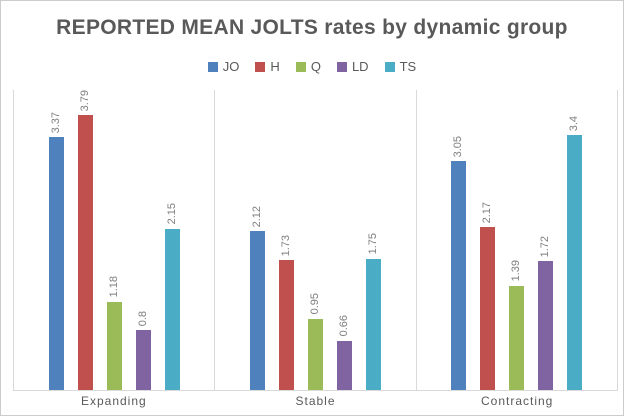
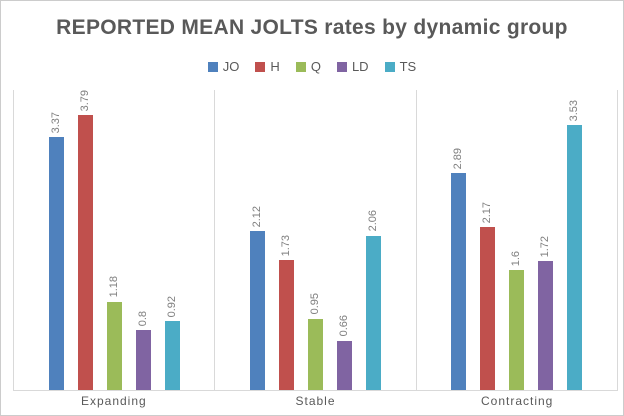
TS/Expanding: 2.15 -> 0.92
TS/Stable: 1.75 -> 2.06
JO/Contracting: 3.05 -> 2.89
Q/Contracting: 1.39 -> 1.6
TS/Contracting: 3.4 -> 3.53
